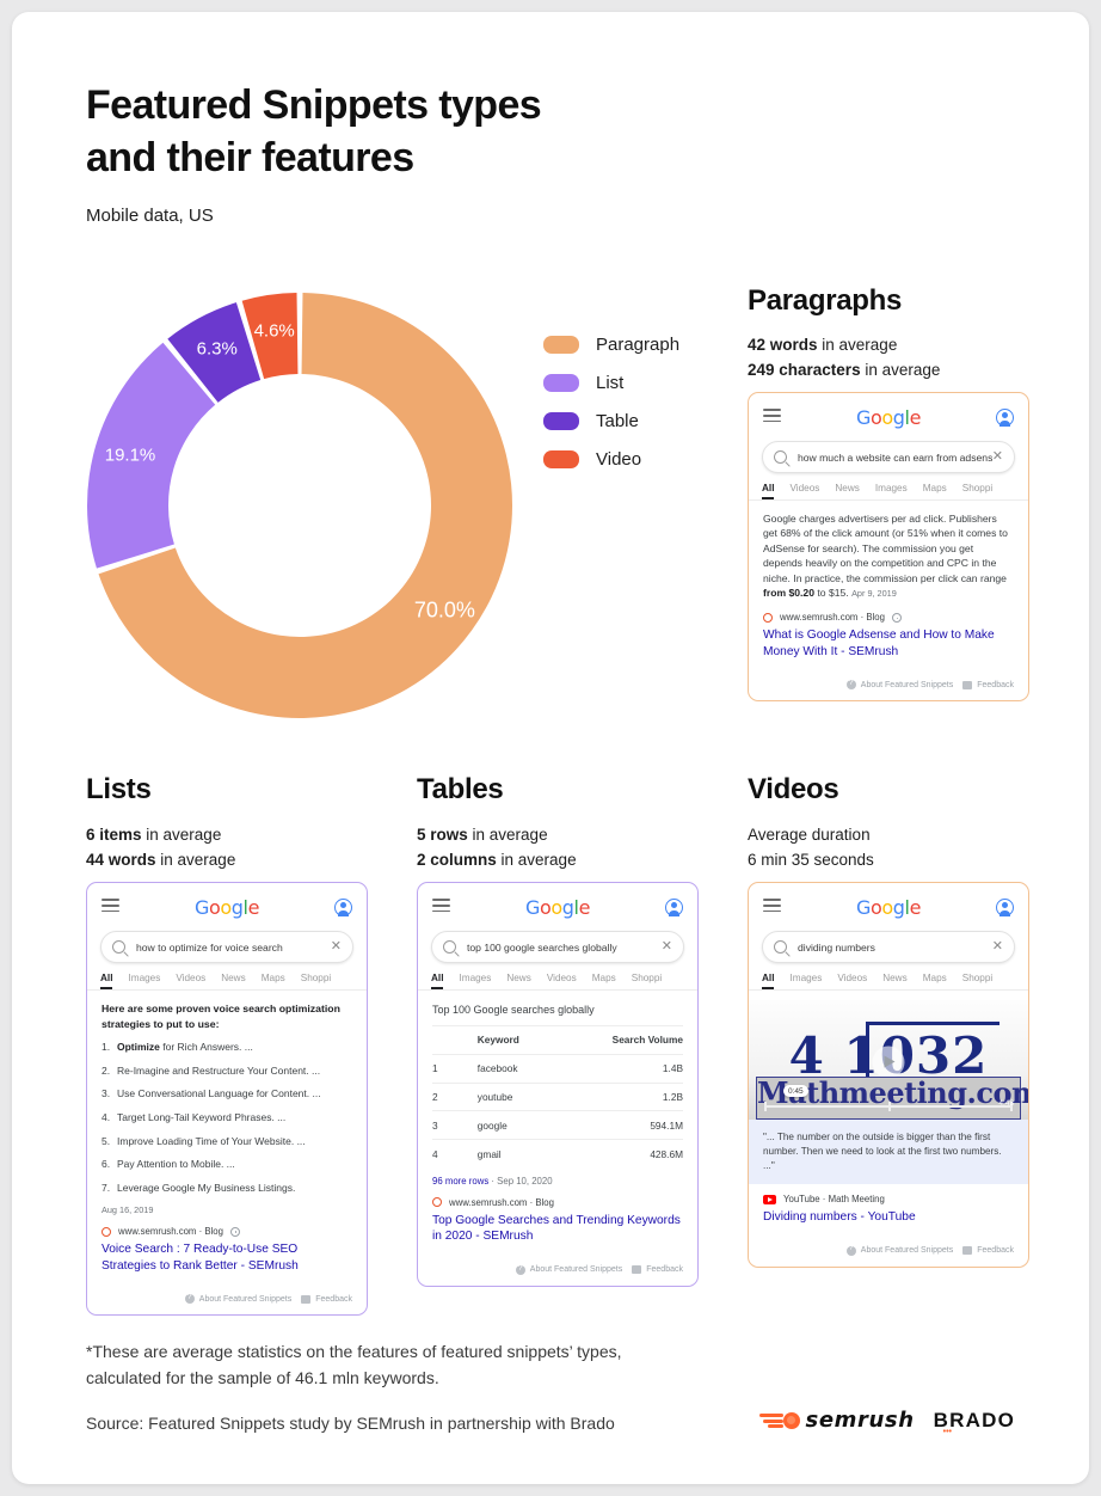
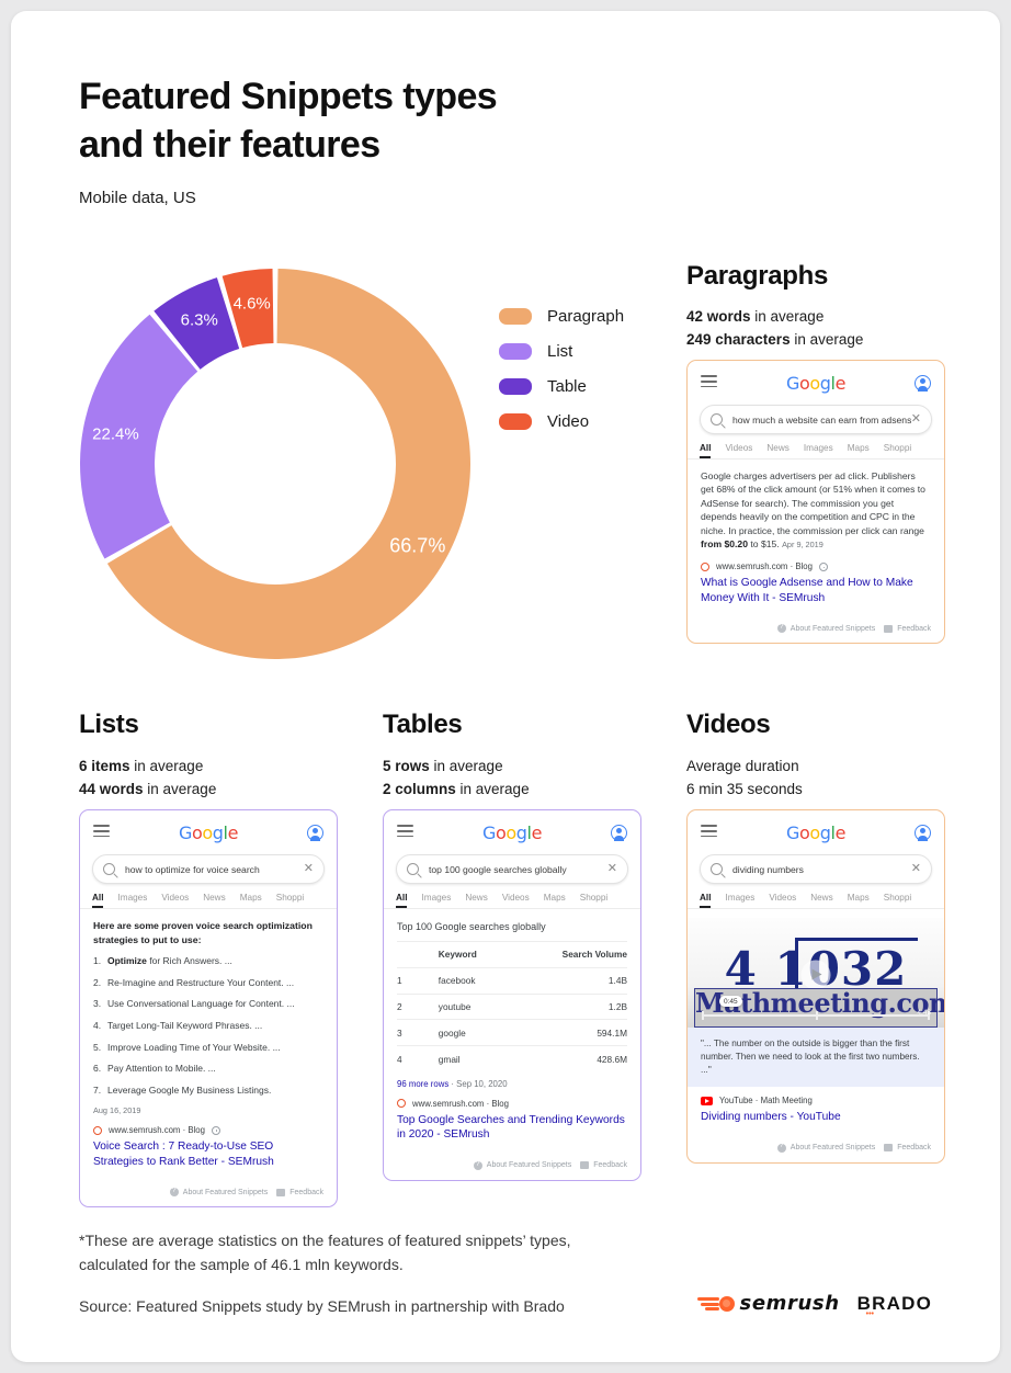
Paragraph: 70.0% -> 66.7%
List: 19.1% -> 22.4%
